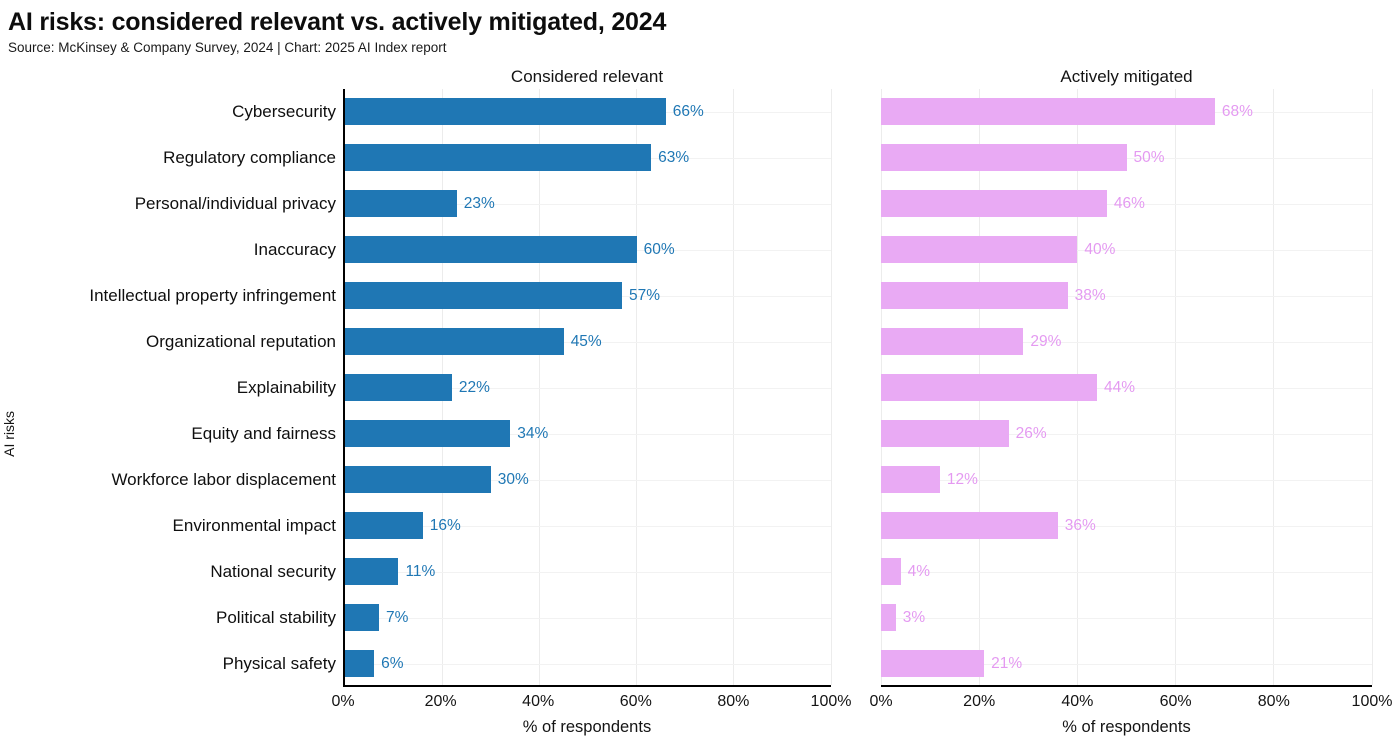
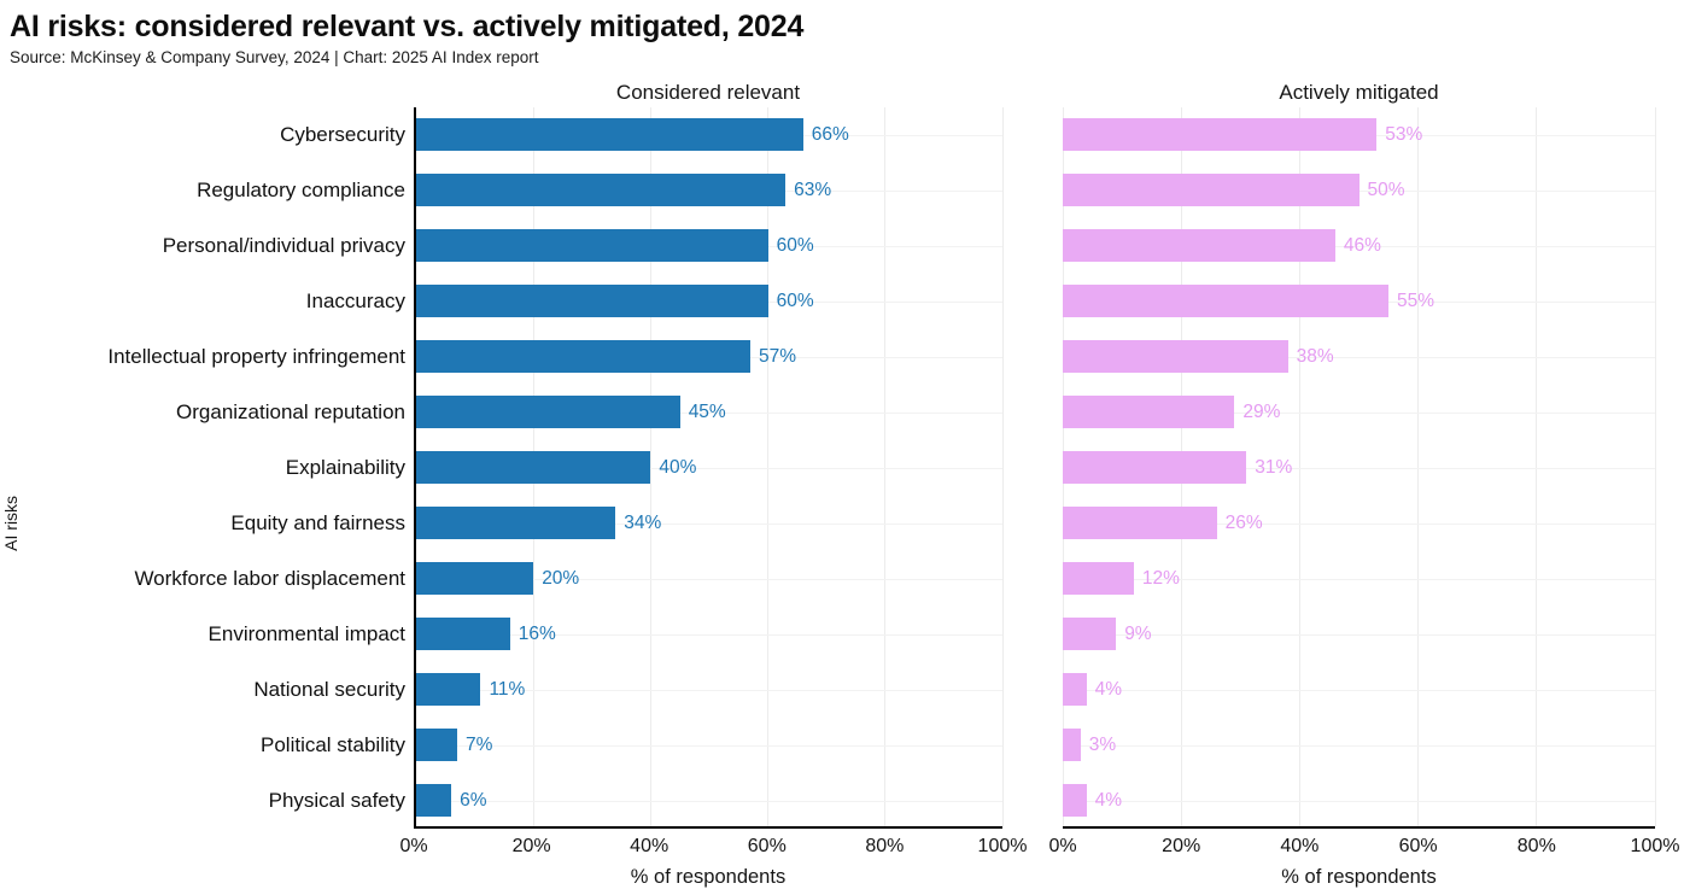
Actively mitigated/Cybersecurity: 68% -> 53%
Considered relevant/Personal/individual privacy: 23% -> 60%
Actively mitigated/Inaccuracy: 40% -> 55%
Considered relevant/Explainability: 22% -> 40%
Actively mitigated/Explainability: 44% -> 31%
Considered relevant/Workforce labor displacement: 30% -> 20%
Actively mitigated/Environmental impact: 36% -> 9%
Actively mitigated/Physical safety: 21% -> 4%
